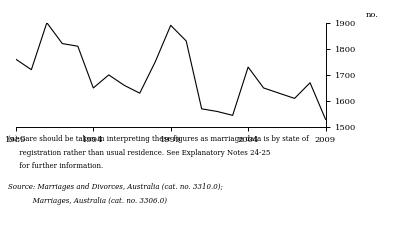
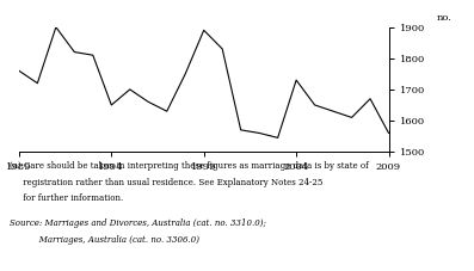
2009: 1530 -> 1560
